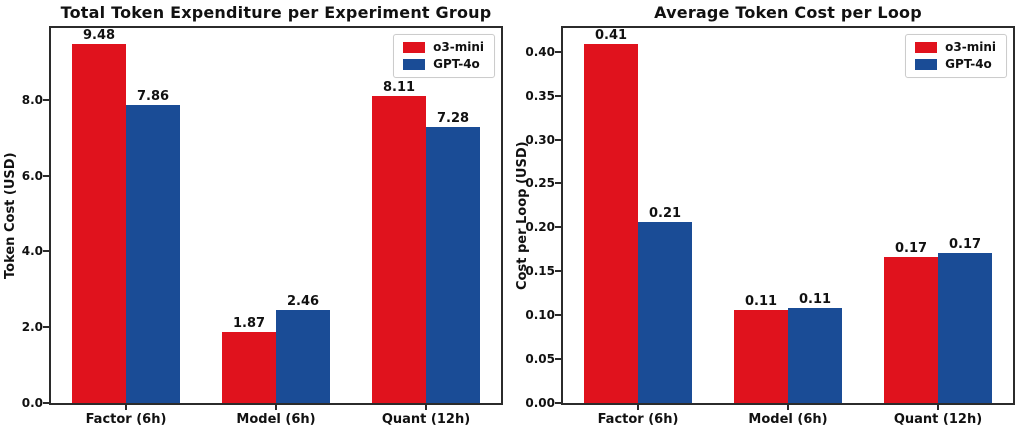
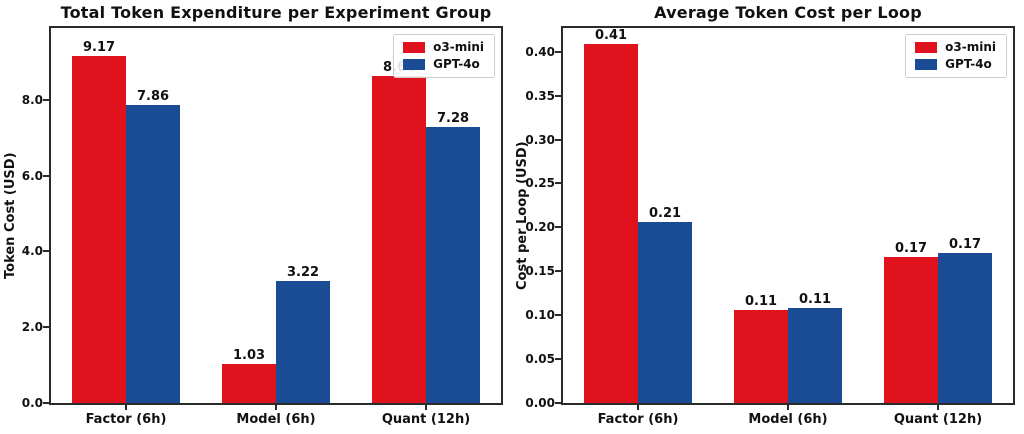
Total Token Expenditure per Experiment Group/o3-mini/Factor (6h): 9.48 -> 9.17
Total Token Expenditure per Experiment Group/o3-mini/Model (6h): 1.87 -> 1.03
Total Token Expenditure per Experiment Group/GPT-4o/Model (6h): 2.46 -> 3.22
Total Token Expenditure per Experiment Group/o3-mini/Quant (12h): 8.11 -> 8.64
